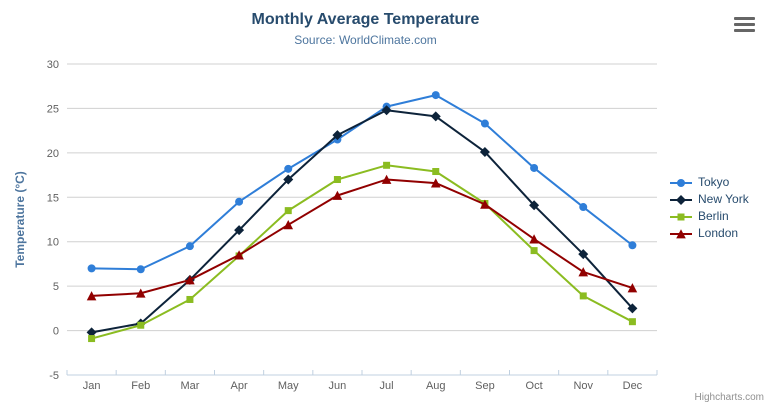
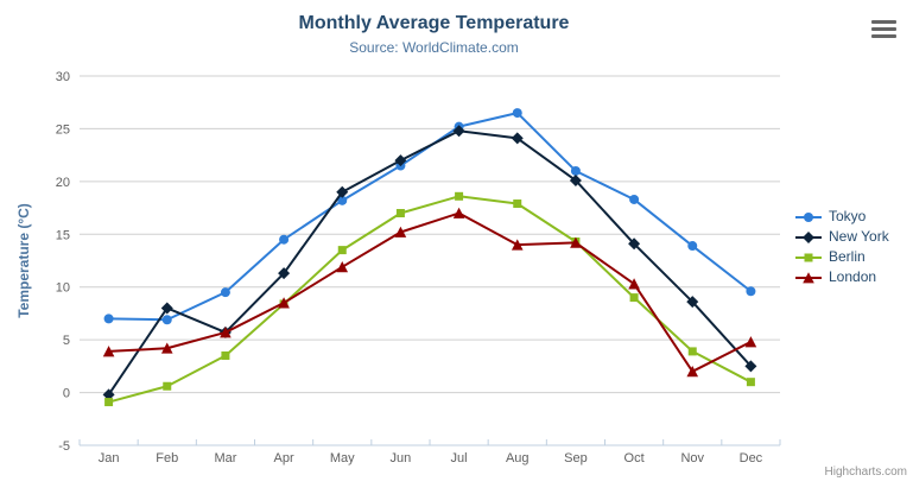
New York/Feb: 1 -> 8
New York/May: 17 -> 19
London/Aug: 17 -> 14
Tokyo/Sep: 23 -> 21
London/Nov: 7 -> 2
